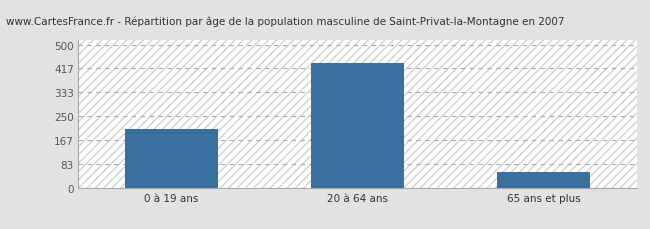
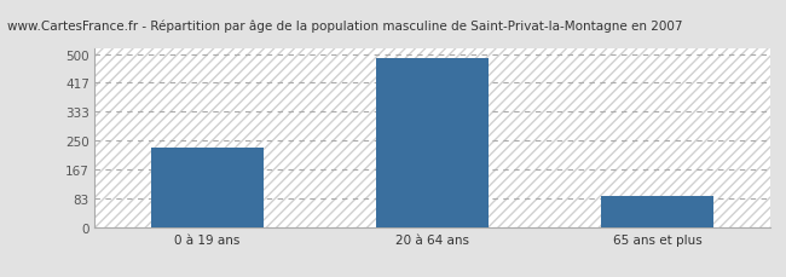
0 à 19 ans: 205 -> 228
20 à 64 ans: 435 -> 487
65 ans et plus: 55 -> 90
